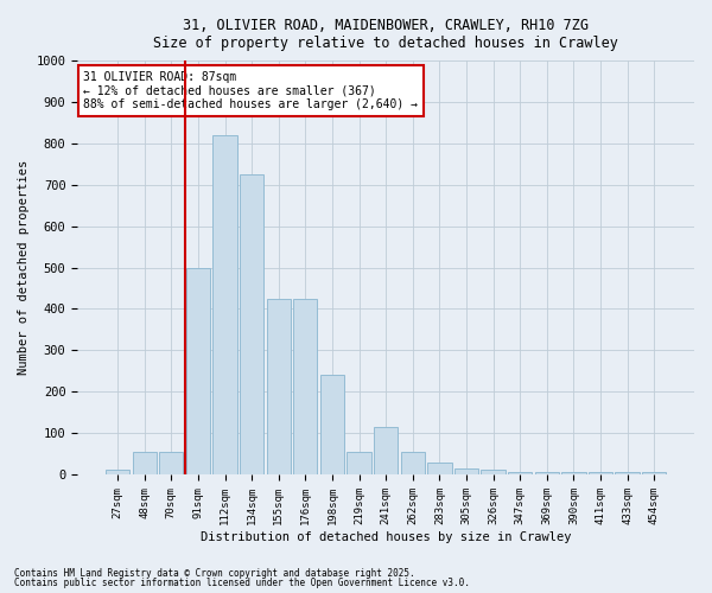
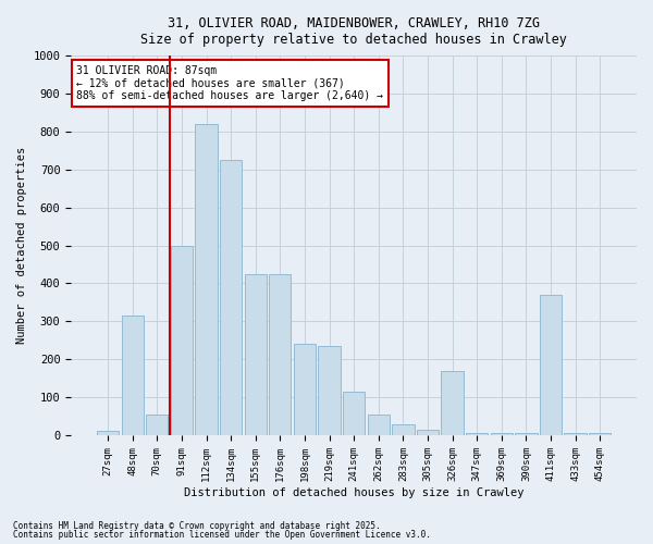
48sqm: 55 -> 315
219sqm: 55 -> 235
326sqm: 10 -> 170
411sqm: 5 -> 370
